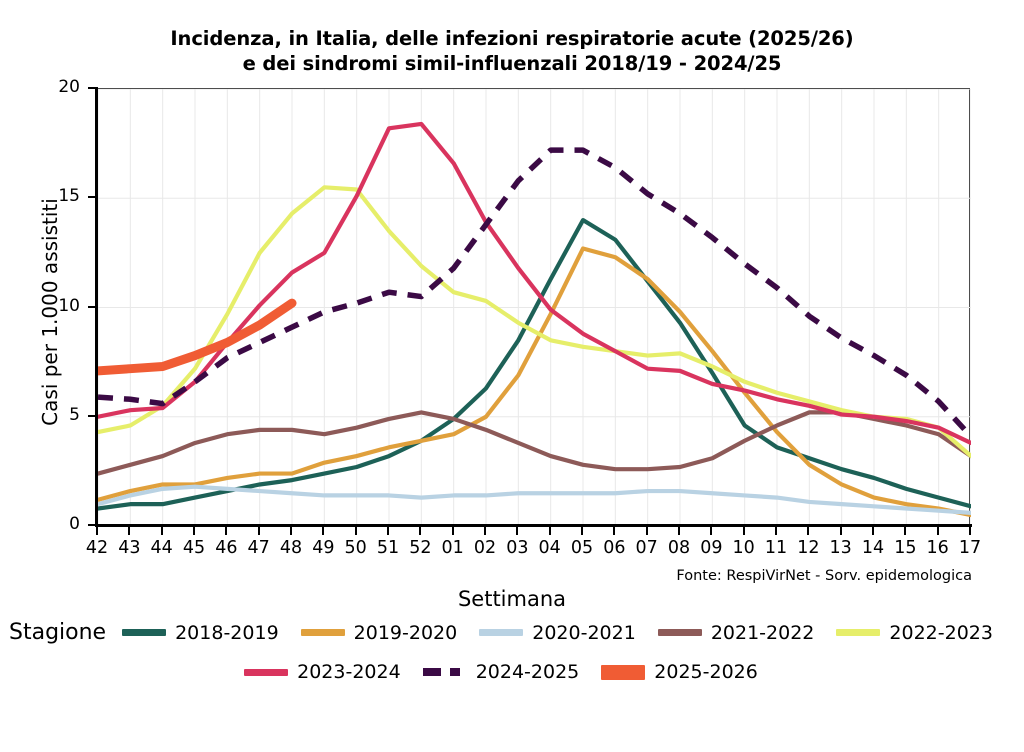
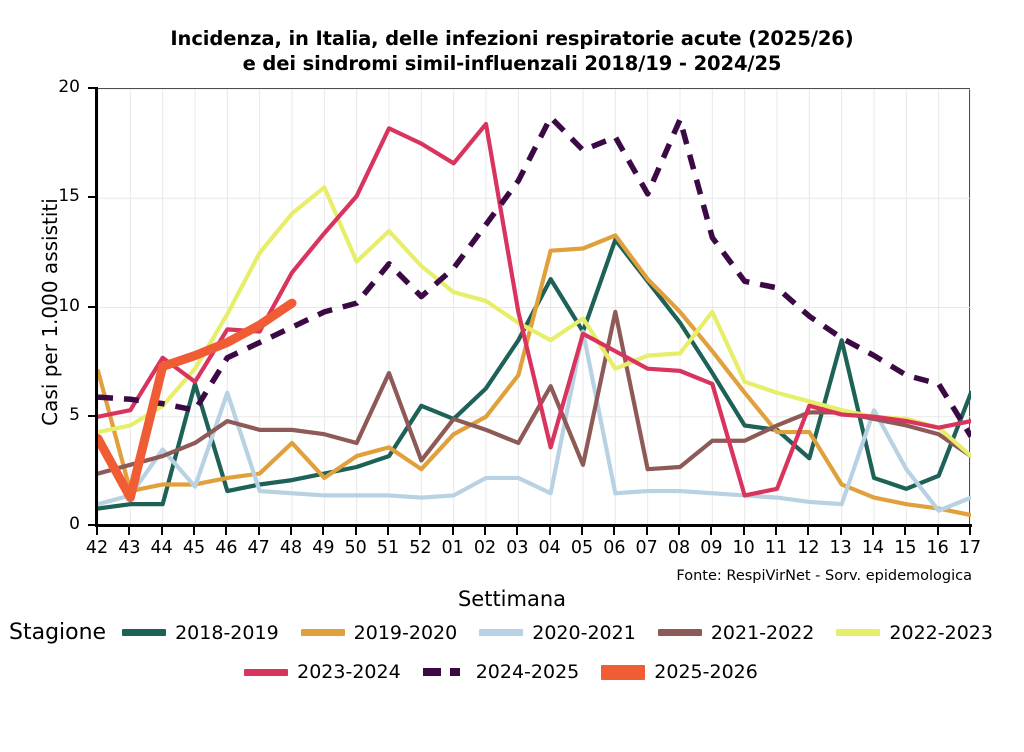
2019-2020/42: 1.2 -> 7.1
2025-2026/42: 7.1 -> 4.0
2025-2026/43: 7.2 -> 1.3
2020-2021/44: 1.7 -> 3.5
2023-2024/44: 5.4 -> 7.7
2018-2019/45: 1.3 -> 6.5
2024-2025/45: 6.6 -> 5.3
2020-2021/46: 1.7 -> 6.1
2021-2022/46: 4.2 -> 4.8
2023-2024/46: 8.4 -> 9.0
2023-2024/47: 10.1 -> 8.9
2019-2020/48: 2.4 -> 3.8
2019-2020/49: 2.9 -> 2.2
2023-2024/49: 12.5 -> 13.4
2021-2022/50: 4.5 -> 3.8
2022-2023/50: 15.4 -> 12.1
2021-2022/51: 4.9 -> 7.0
2024-2025/51: 10.7 -> 12.0
2018-2019/52: 3.9 -> 5.5
2019-2020/52: 3.9 -> 2.6
2021-2022/52: 5.2 -> 3.0
2023-2024/52: 18.4 -> 17.5
2020-2021/02: 1.4 -> 2.2
2023-2024/02: 13.9 -> 18.4
2020-2021/03: 1.5 -> 2.2
2023-2024/03: 11.8 -> 9.8
2019-2020/04: 9.7 -> 12.6
2021-2022/04: 3.2 -> 6.4
2023-2024/04: 9.9 -> 3.6
2024-2025/04: 17.2 -> 18.7
2018-2019/05: 14.0 -> 8.9
2020-2021/05: 1.5 -> 8.9
2022-2023/05: 8.2 -> 9.5
2019-2020/06: 12.3 -> 13.3
2021-2022/06: 2.6 -> 9.8
2022-2023/06: 8.0 -> 7.2
2024-2025/06: 16.4 -> 17.8
2024-2025/08: 14.3 -> 18.6
2021-2022/09: 3.1 -> 3.9
2022-2023/09: 7.3 -> 9.8
2023-2024/10: 6.2 -> 1.4
2024-2025/10: 12.0 -> 11.2
2018-2019/11: 3.6 -> 4.4
2023-2024/11: 5.8 -> 1.7
2019-2020/12: 2.8 -> 4.3
2018-2019/13: 2.6 -> 8.5
2020-2021/14: 0.9 -> 5.3
2020-2021/15: 0.8 -> 2.6
2018-2019/16: 1.3 -> 2.3
2024-2025/16: 5.7 -> 6.5
2018-2019/17: 0.9 -> 6.1
2020-2021/17: 0.6 -> 1.3
2023-2024/17: 3.8 -> 4.8
